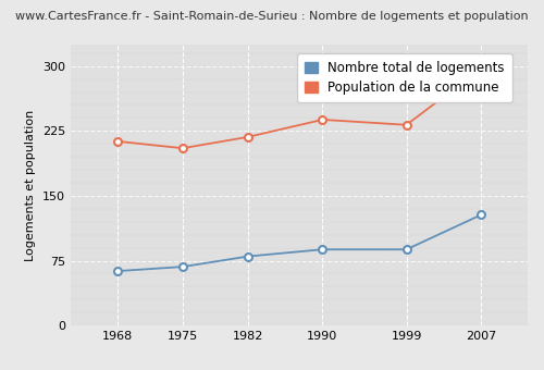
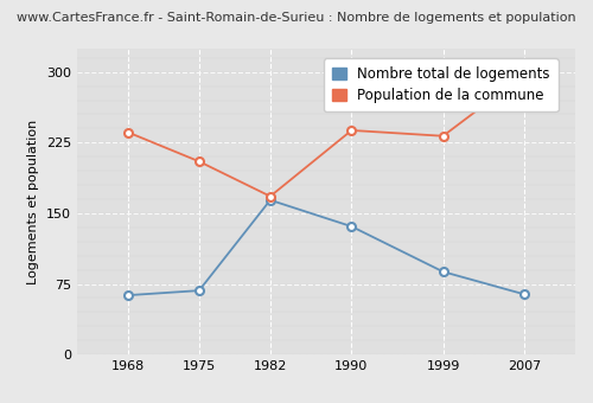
Population de la commune/1968: 213 -> 236
Nombre total de logements/1982: 80 -> 164
Population de la commune/1982: 218 -> 168
Nombre total de logements/1990: 88 -> 136
Nombre total de logements/2007: 128 -> 64
